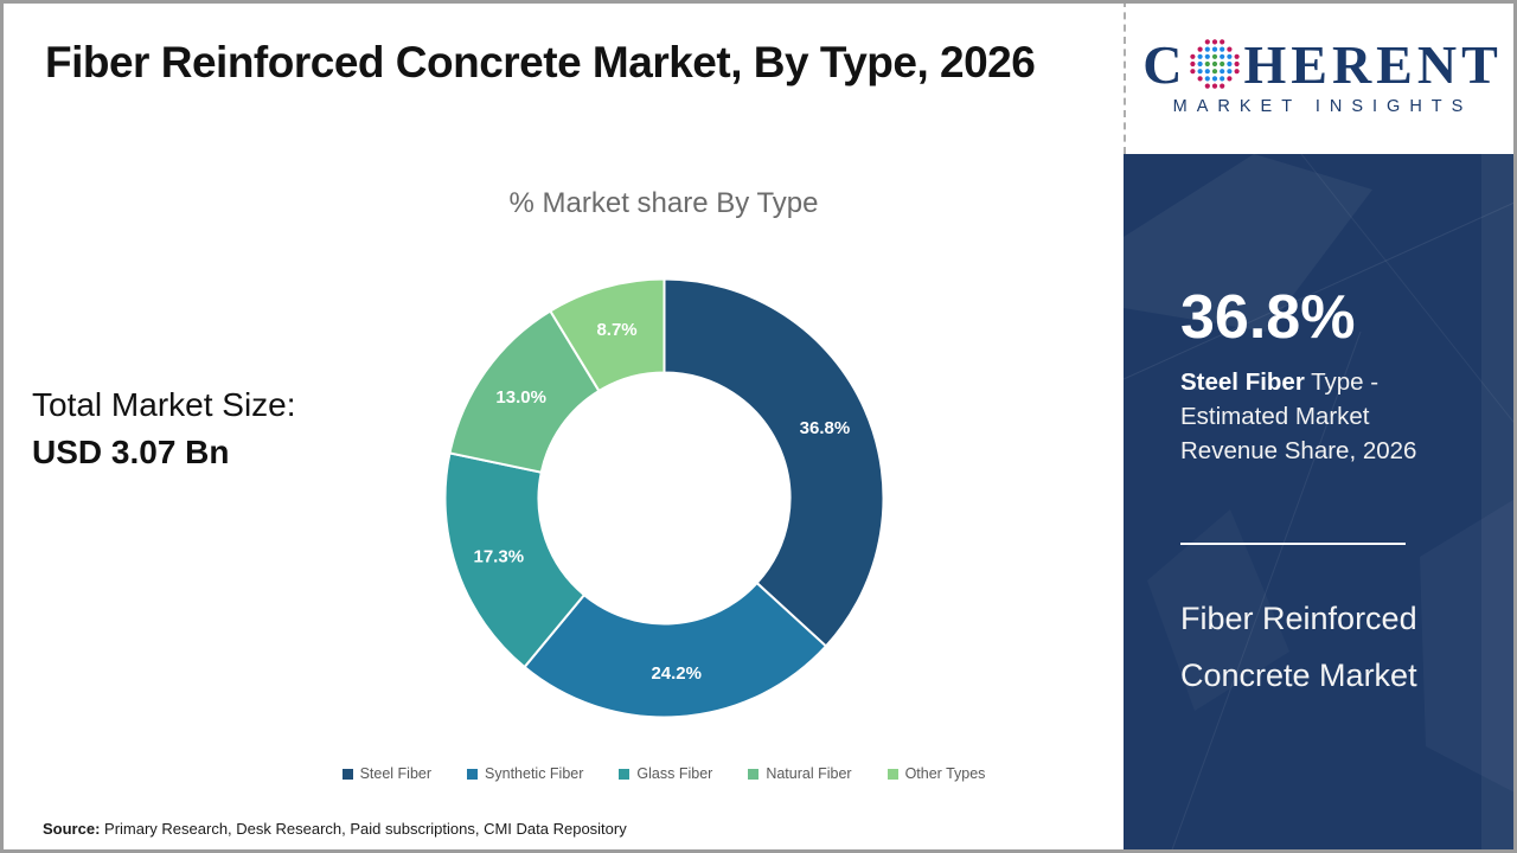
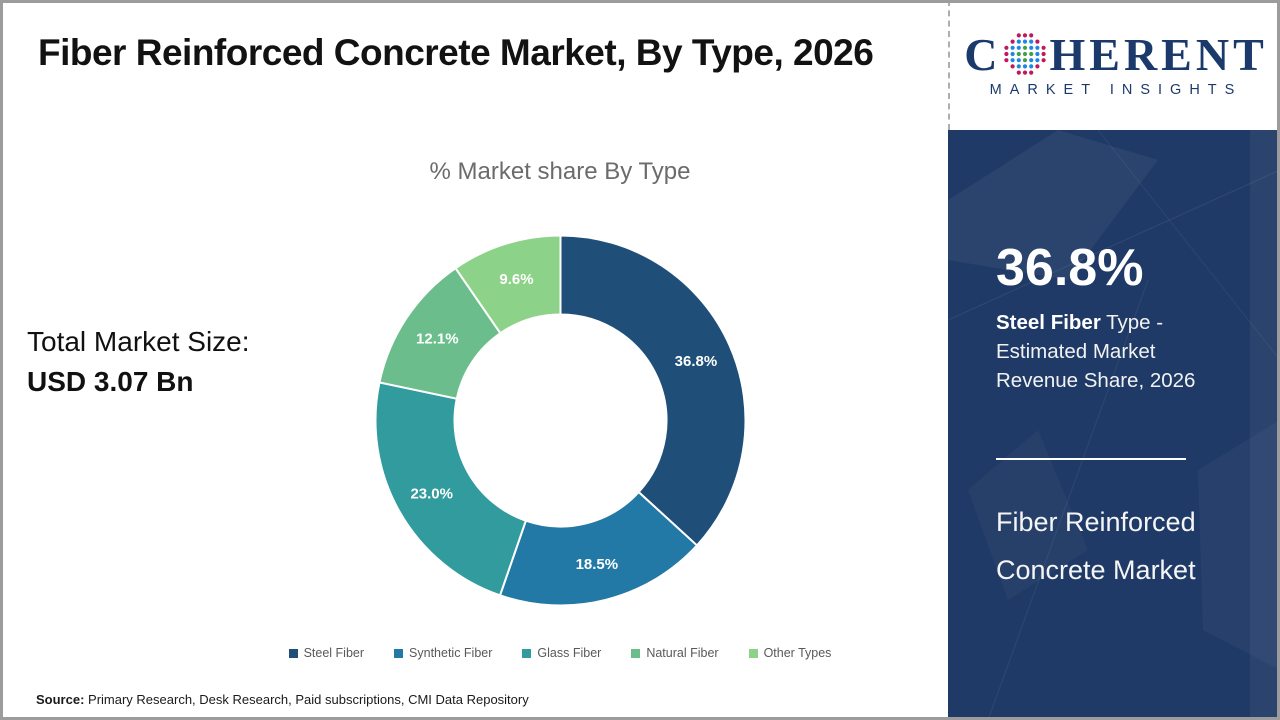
Synthetic Fiber: 24.2% -> 18.5%
Glass Fiber: 17.3% -> 23.0%
Natural Fiber: 13.0% -> 12.1%
Other Types: 8.7% -> 9.6%
